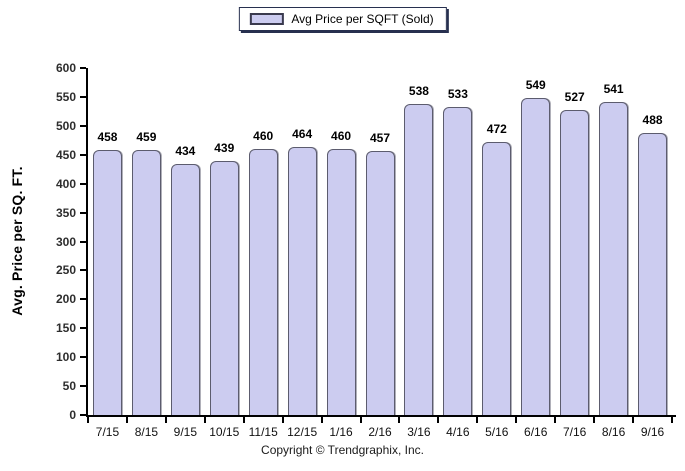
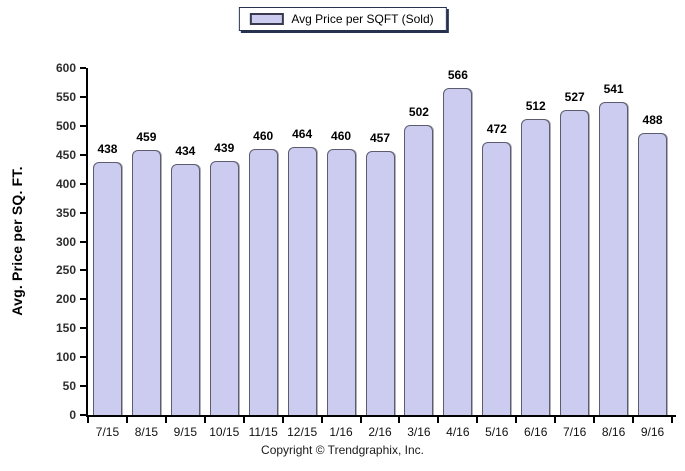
7/15: 458 -> 438
3/16: 538 -> 502
4/16: 533 -> 566
6/16: 549 -> 512
